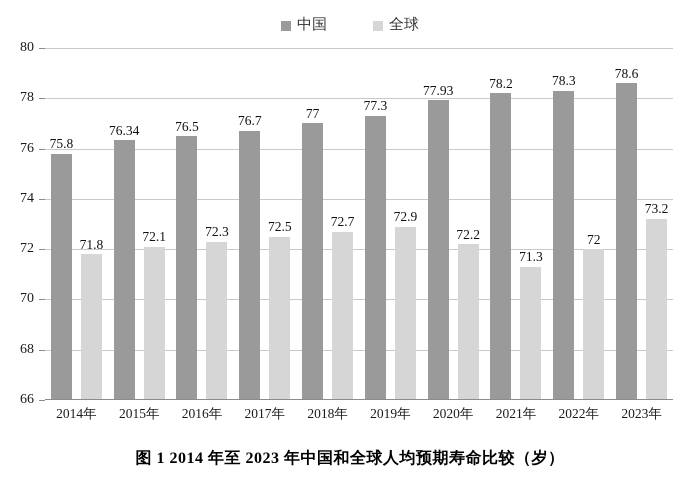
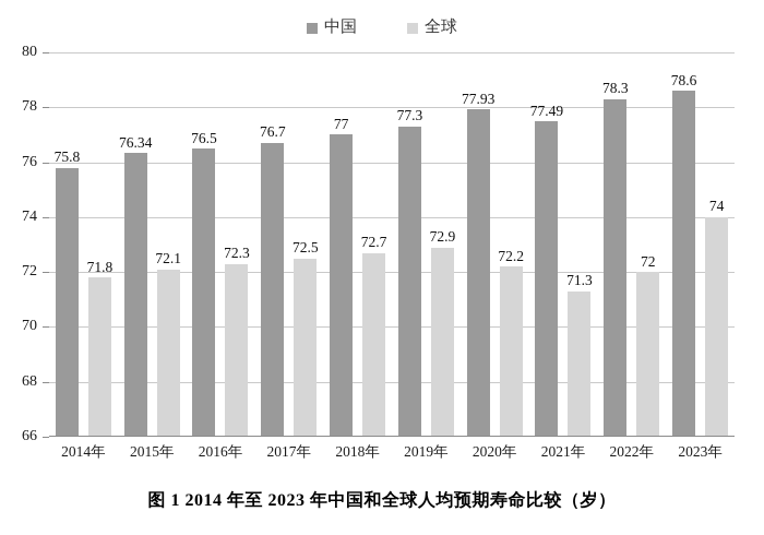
中国/2021年: 78.2 -> 77.49
全球/2023年: 73.2 -> 74
